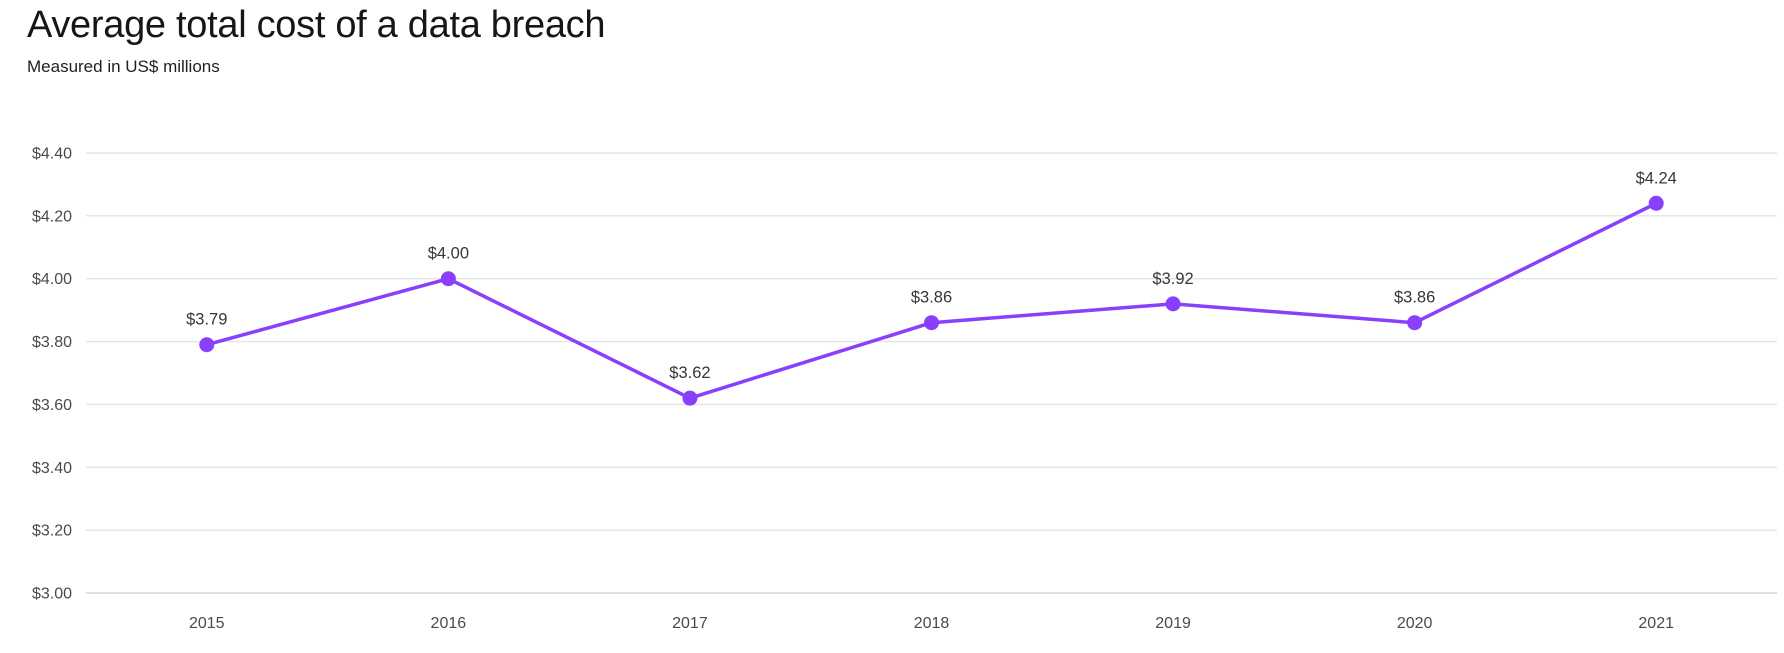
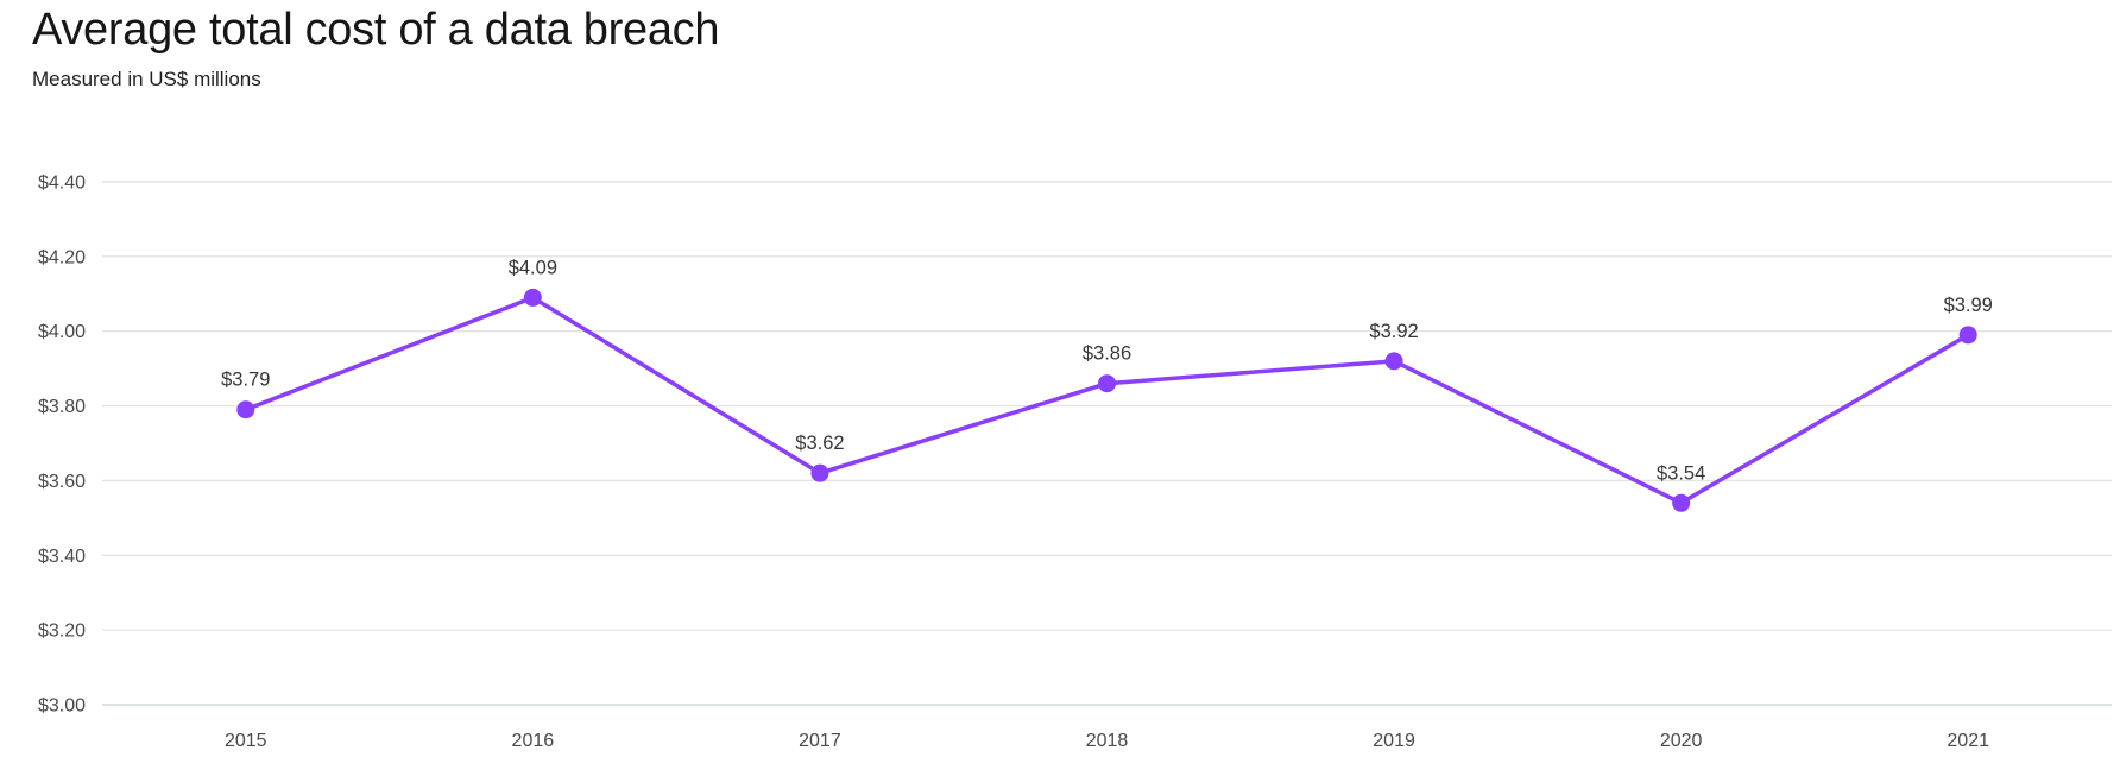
2016: $4.00 -> $4.09
2020: $3.86 -> $3.54
2021: $4.24 -> $3.99
